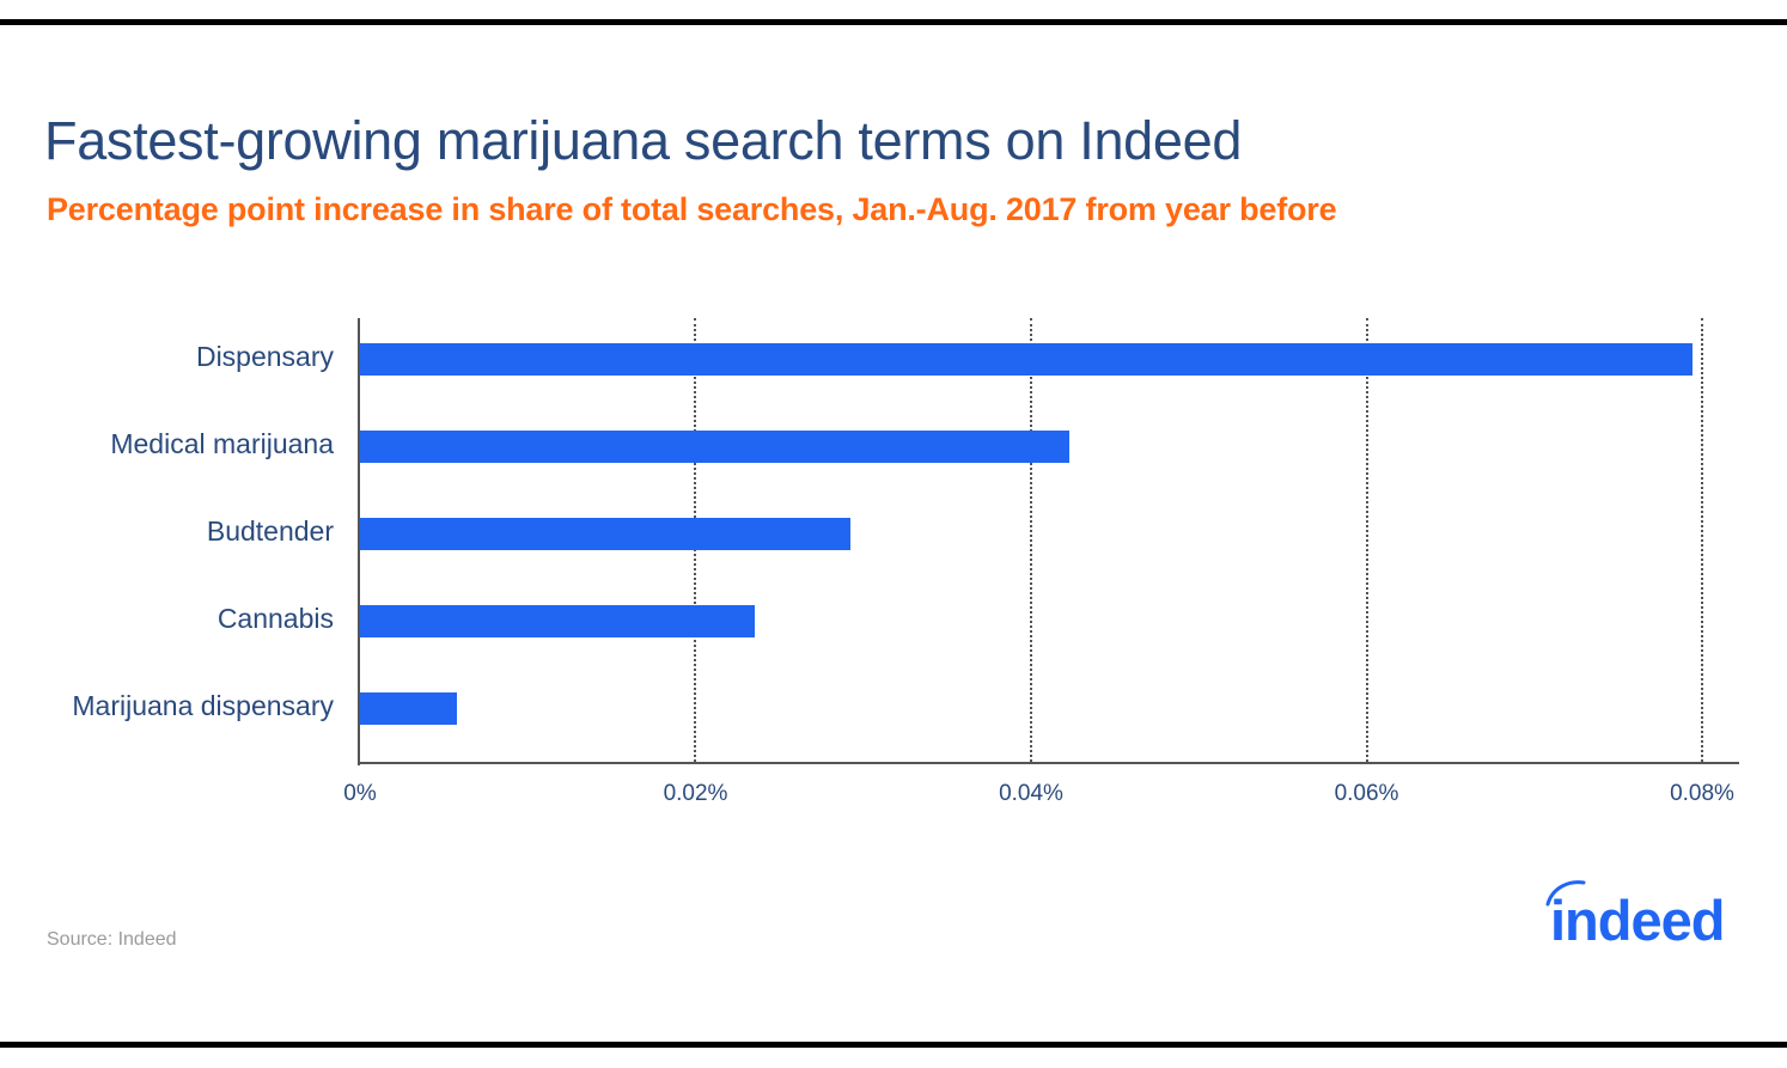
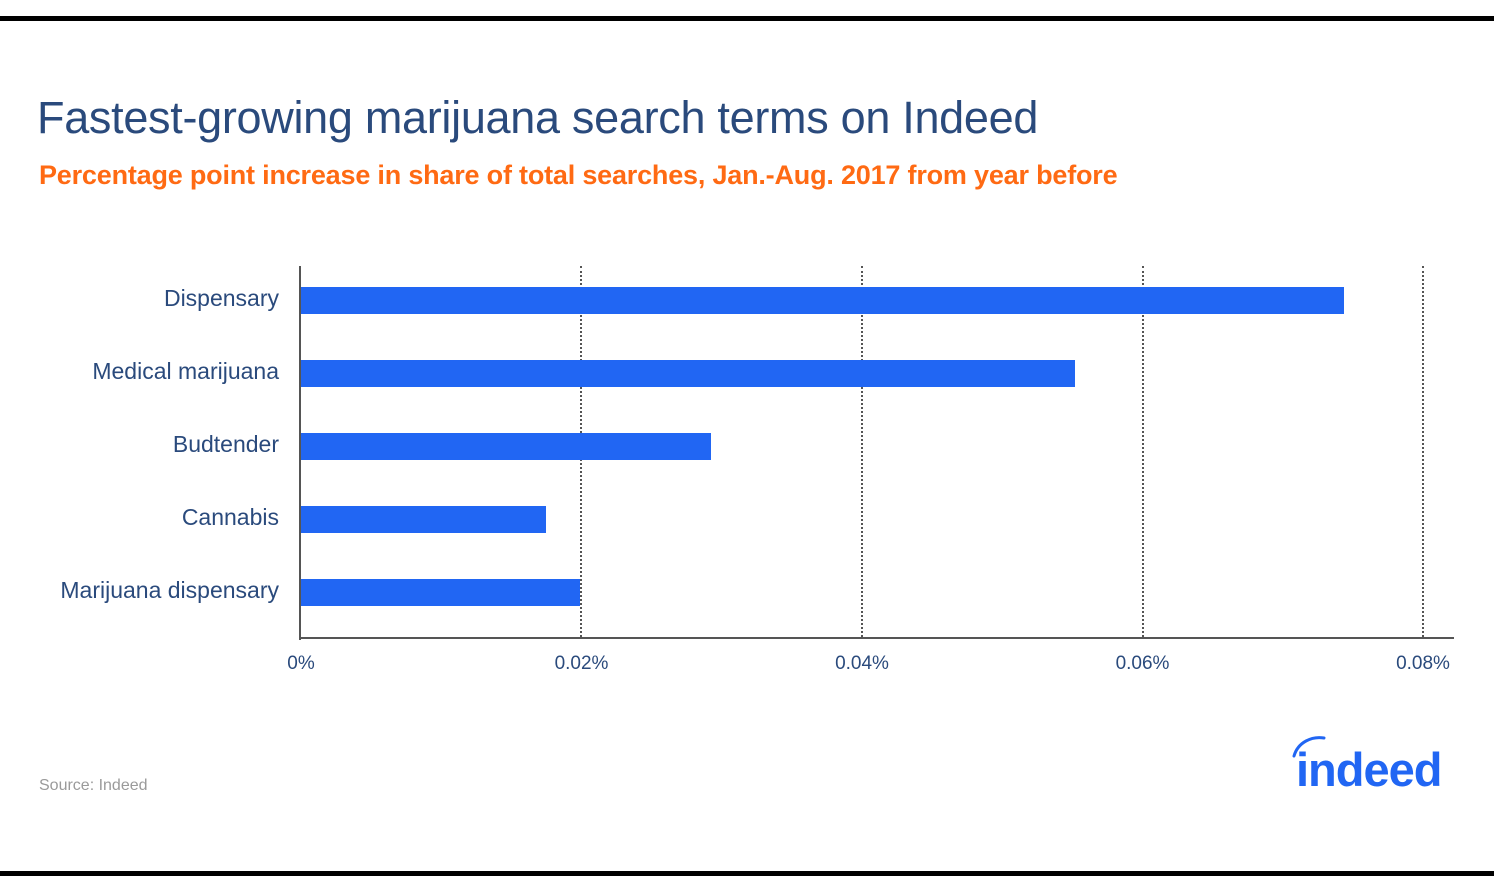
Dispensary: 0.0794% -> 0.0744%
Medical marijuana: 0.0423% -> 0.0552%
Cannabis: 0.0235% -> 0.0175%
Marijuana dispensary: 0.0058% -> 0.0199%
